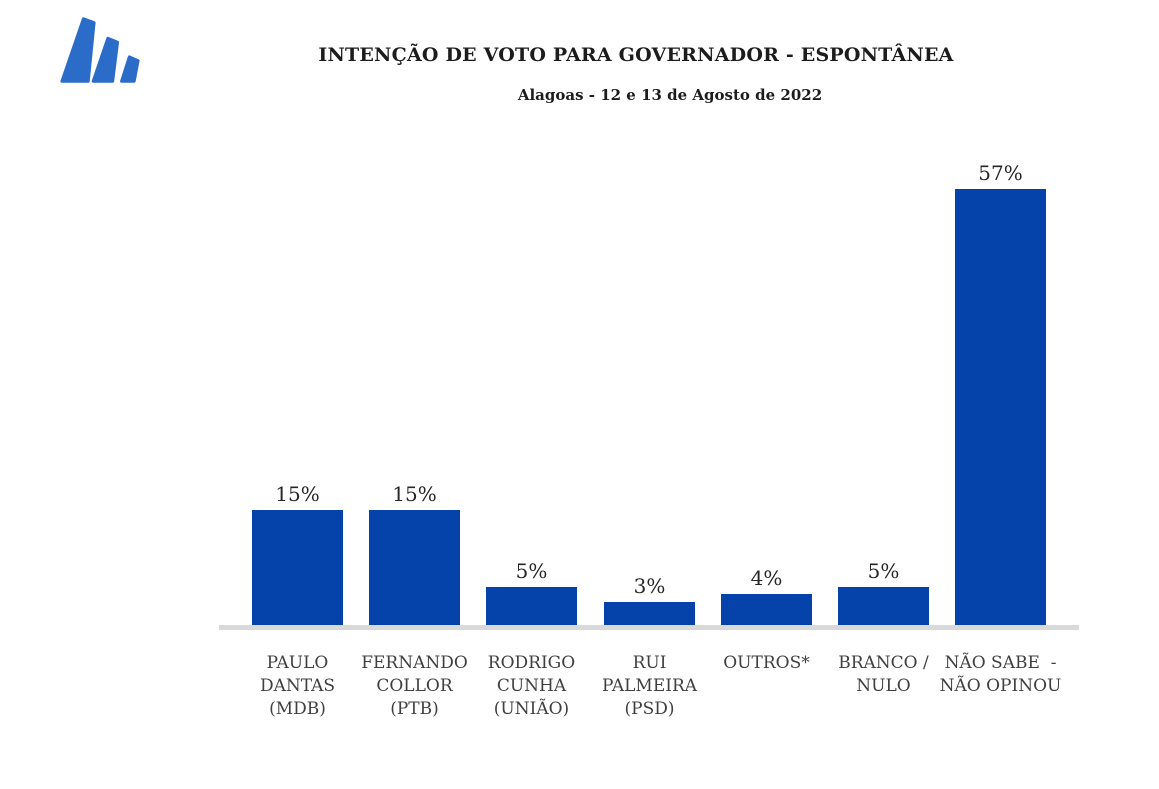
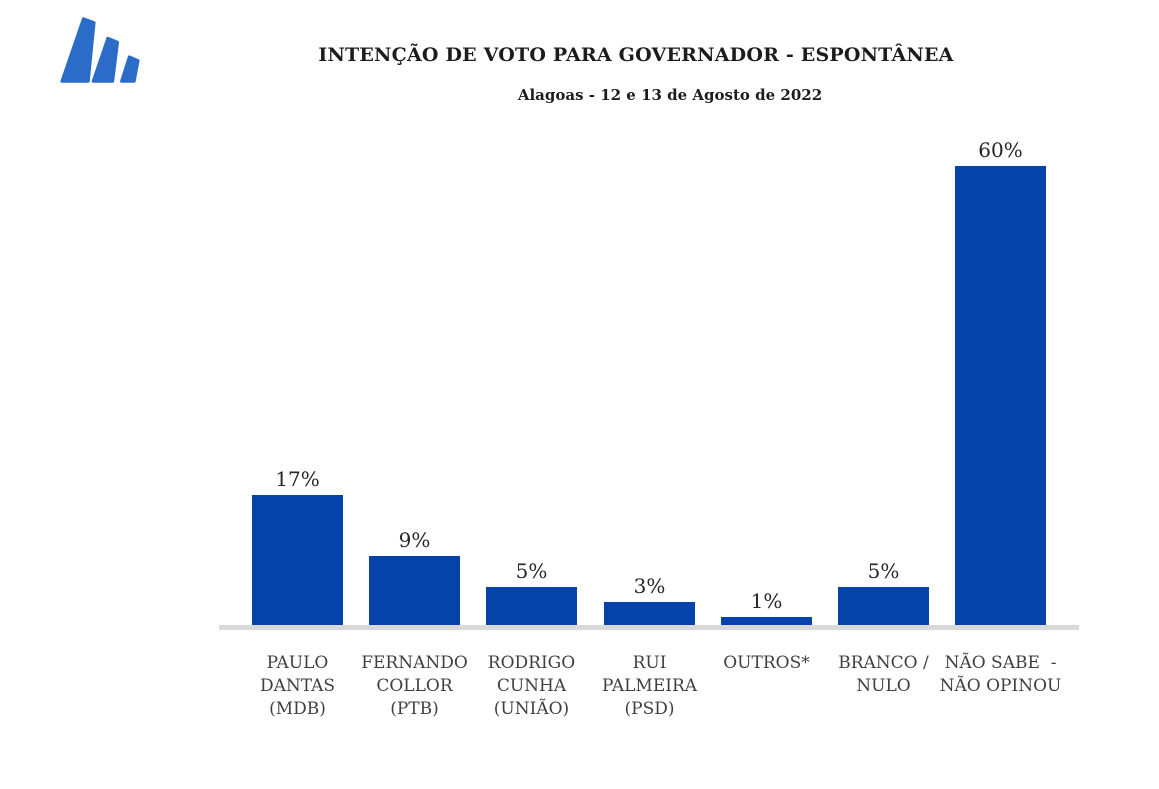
PAULO DANTAS (MDB): 15% -> 17%
FERNANDO COLLOR (PTB): 15% -> 9%
OUTROS*: 4% -> 1%
NÃO SABE - NÃO OPINOU: 57% -> 60%
